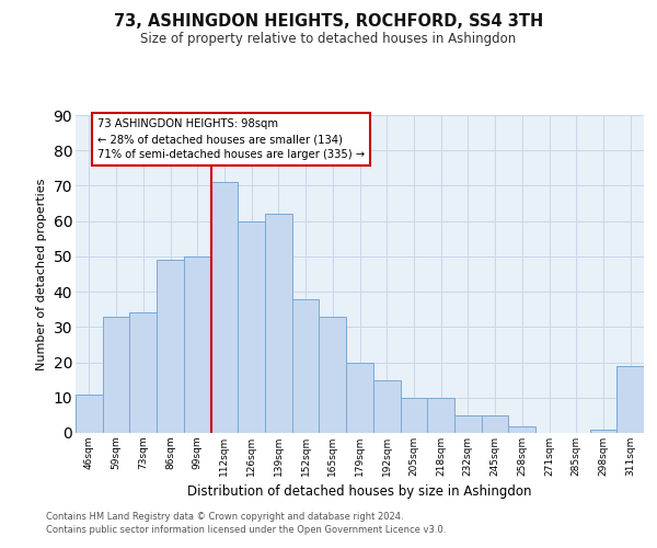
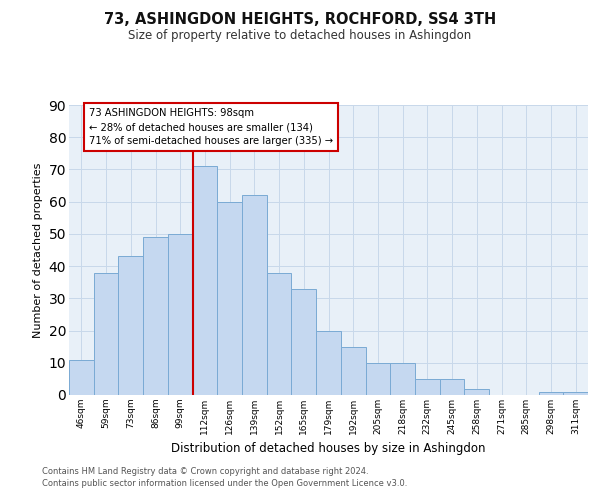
59sqm: 33 -> 38
73sqm: 34 -> 43
311sqm: 19 -> 1
